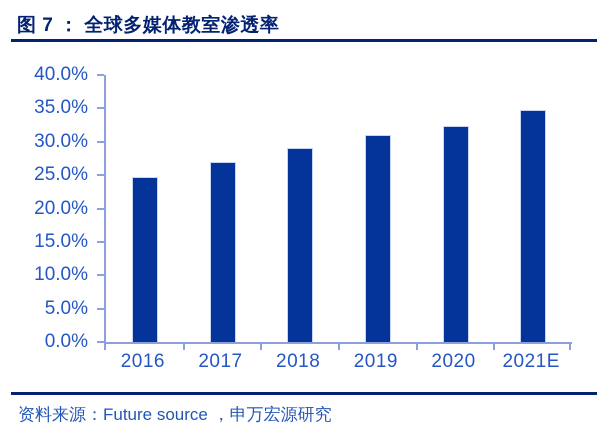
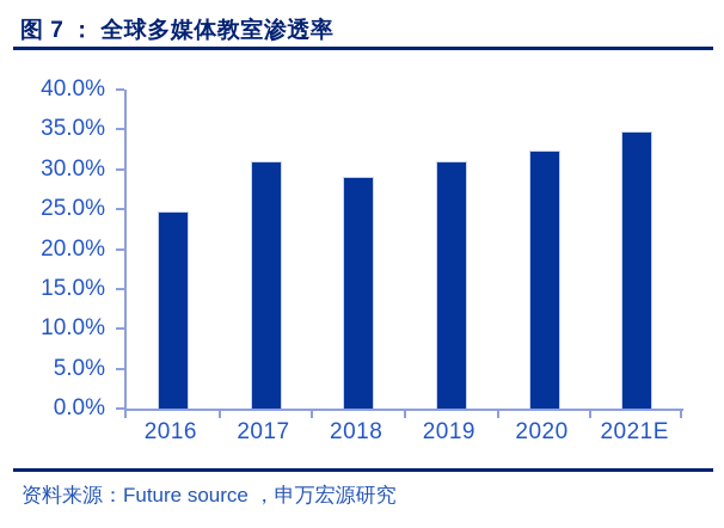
2017: 27% -> 31%
